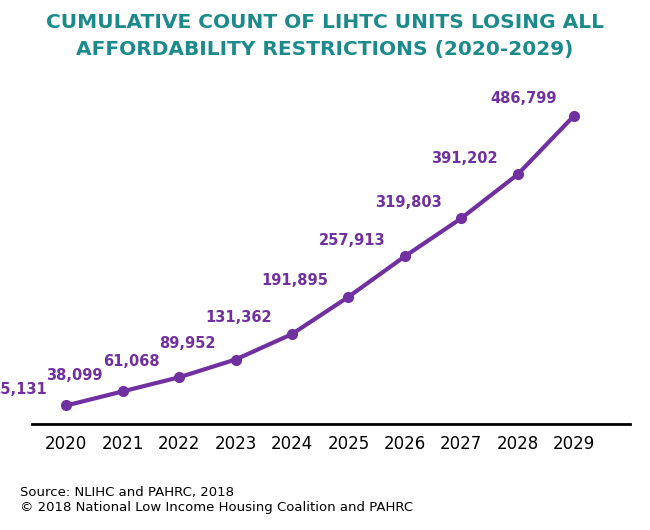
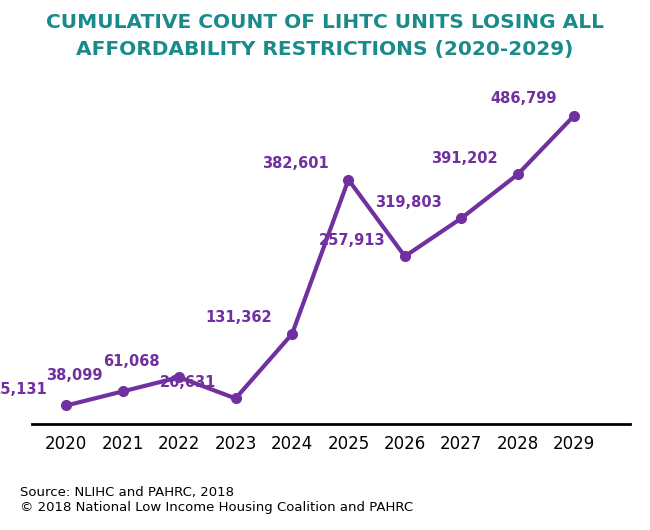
2023: 89,952 -> 26,631
2025: 191,895 -> 382,601
